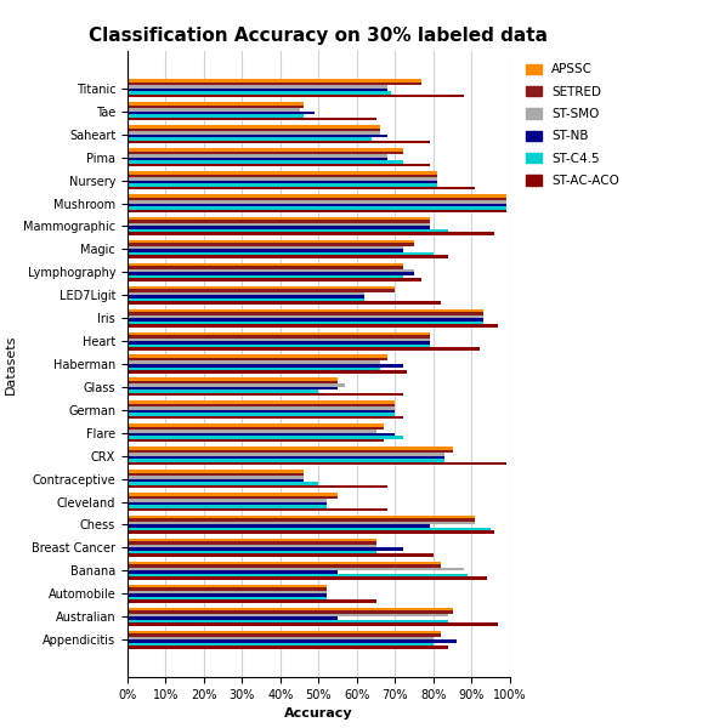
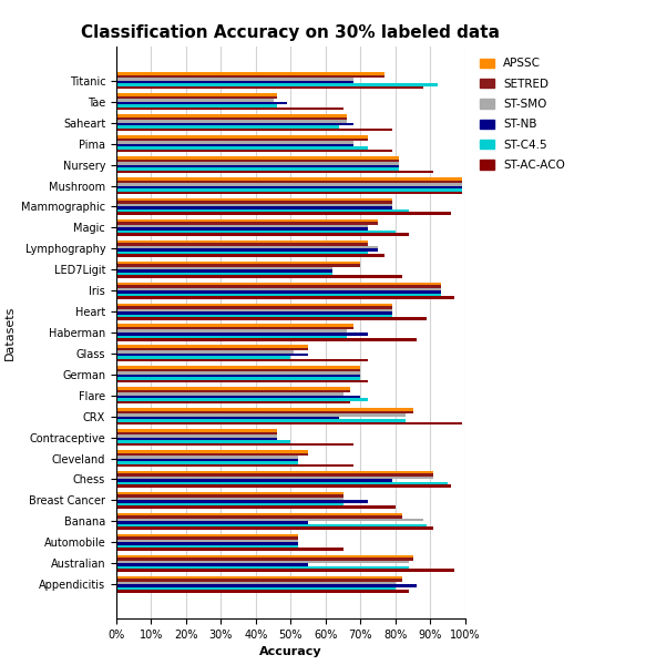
ST-C4.5/Titanic: 69% -> 92%
ST-AC-ACO/Heart: 92% -> 89%
ST-AC-ACO/Haberman: 73% -> 86%
ST-SMO/Glass: 57% -> 51%
ST-NB/CRX: 83% -> 64%
ST-AC-ACO/Banana: 94% -> 91%
